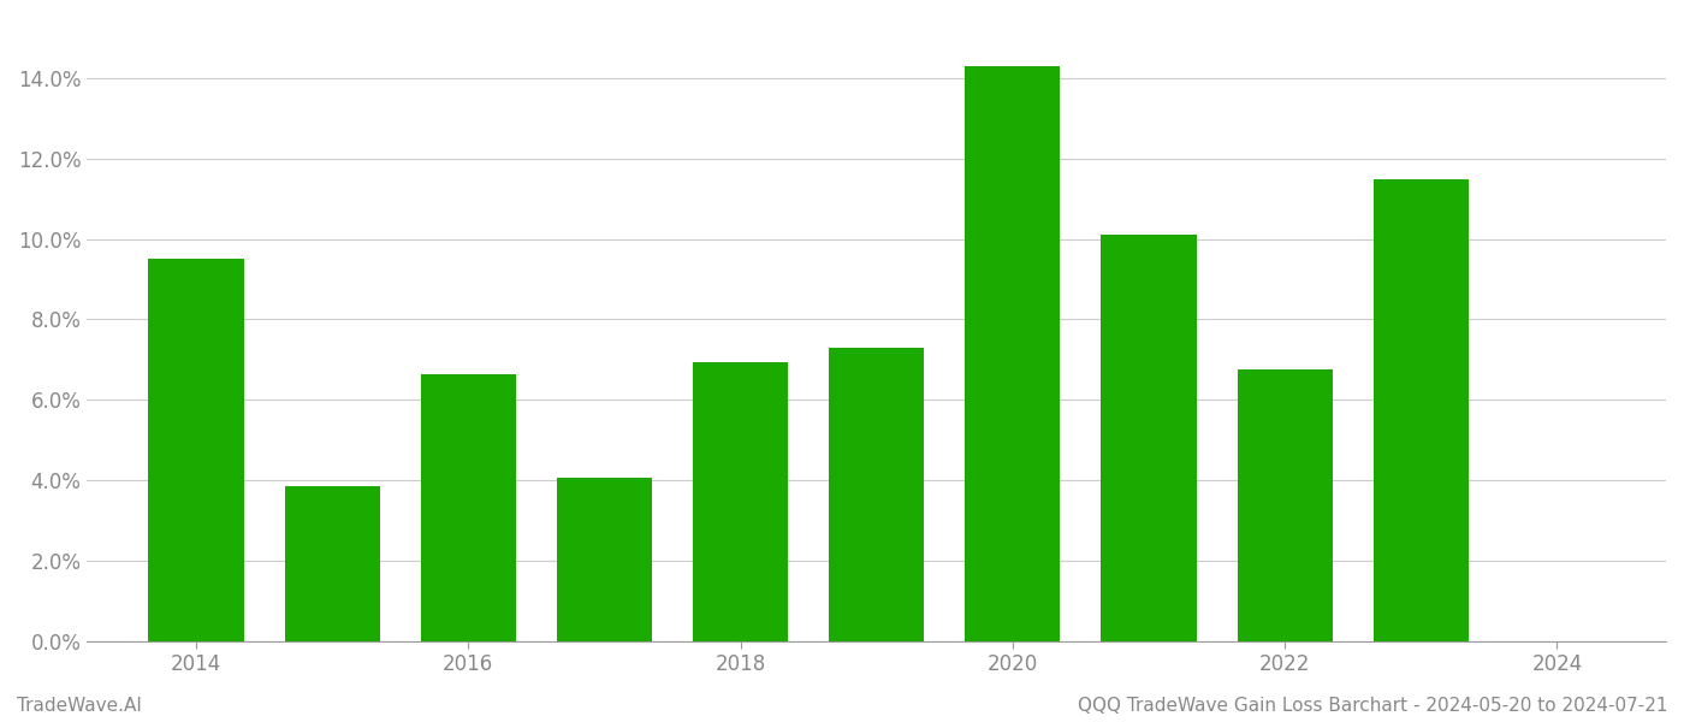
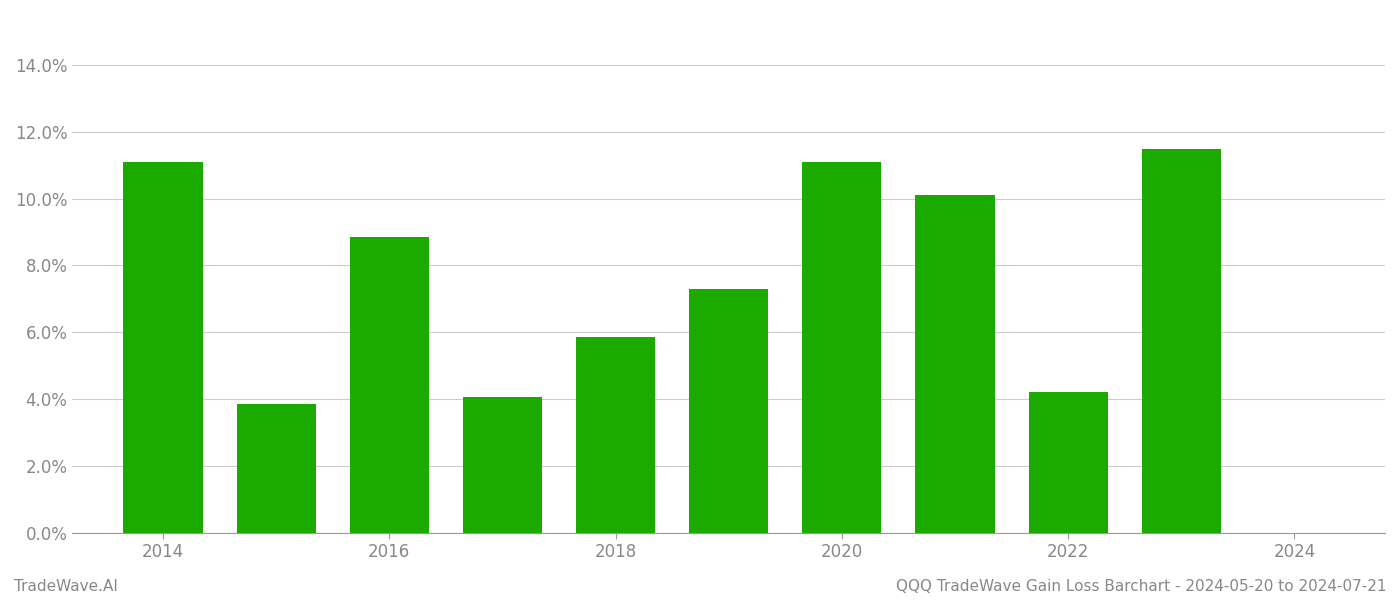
2014: 9.50% -> 11.10%
2016: 6.65% -> 8.85%
2018: 6.95% -> 5.85%
2020: 14.30% -> 11.10%
2022: 6.75% -> 4.20%
